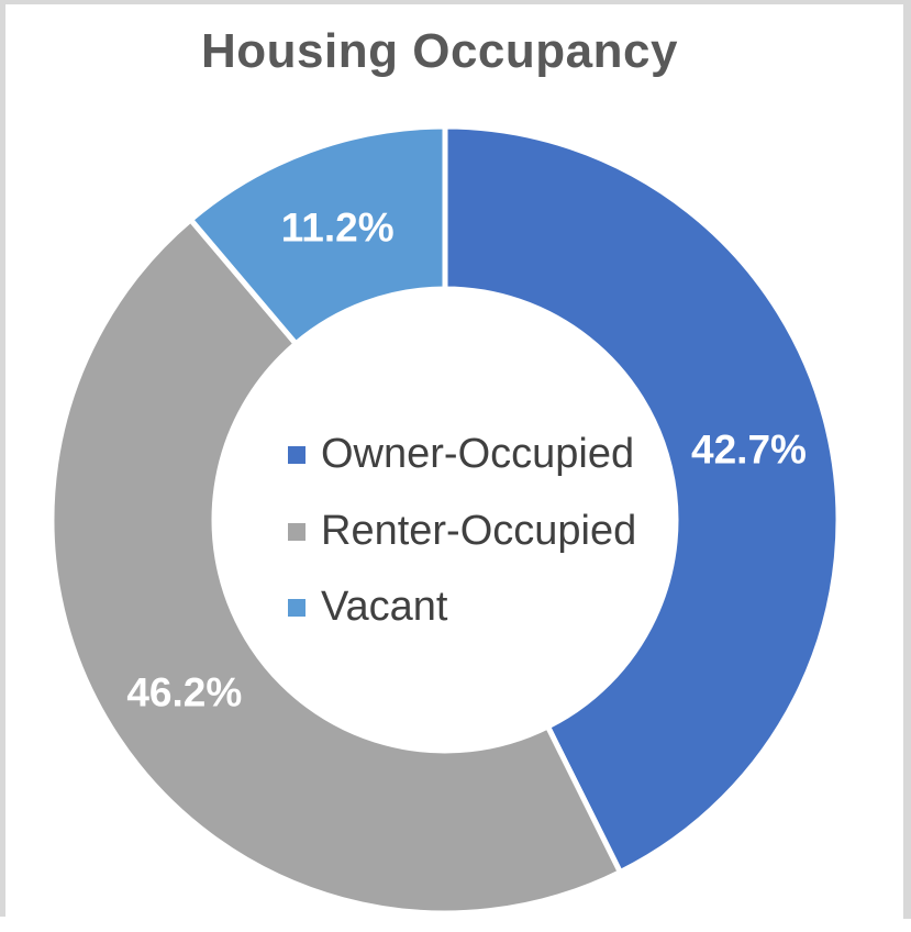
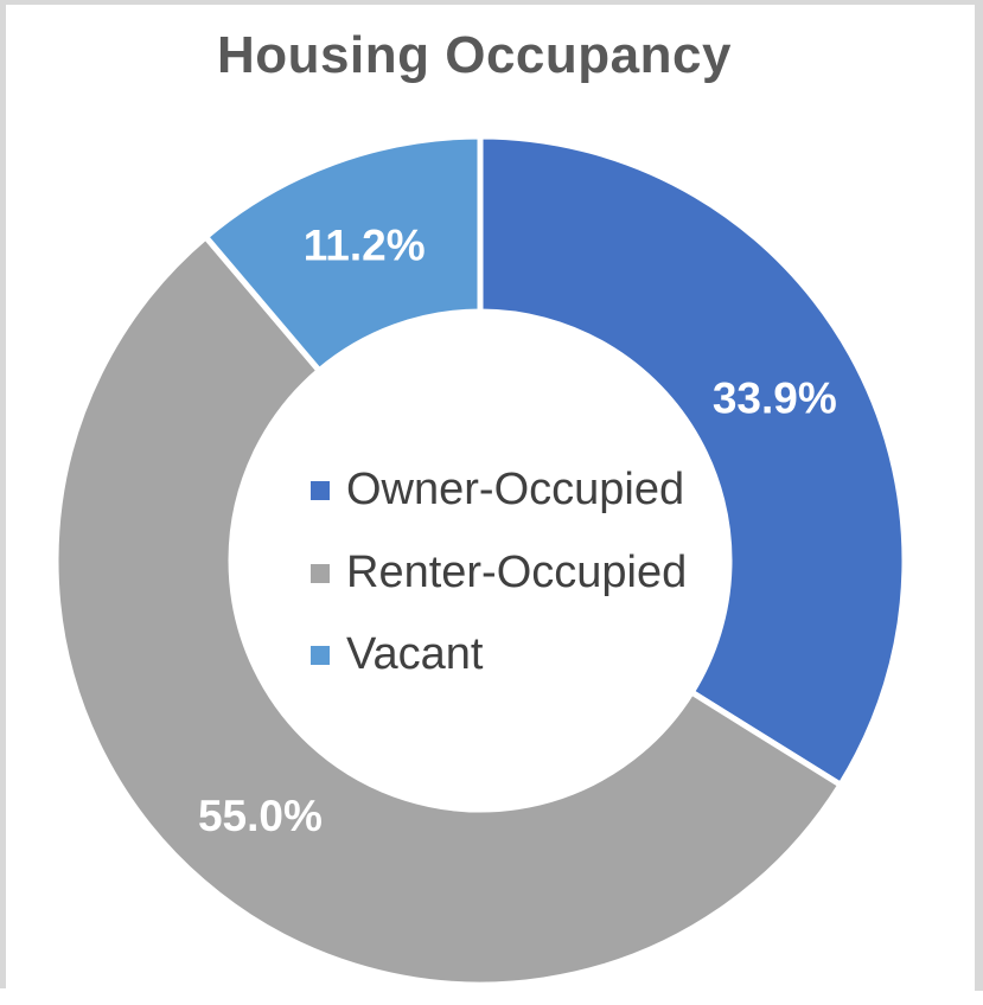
Owner-Occupied: 42.7% -> 33.9%
Renter-Occupied: 46.2% -> 55.0%
